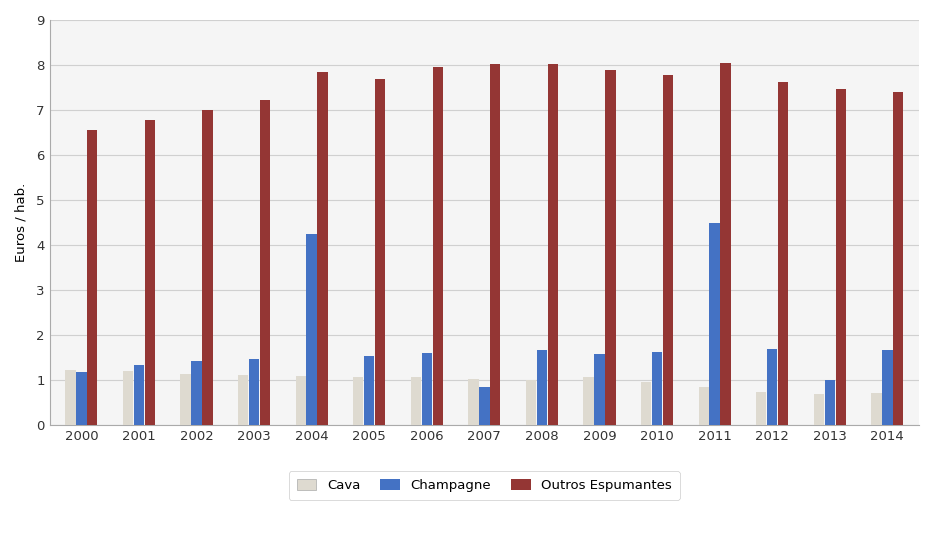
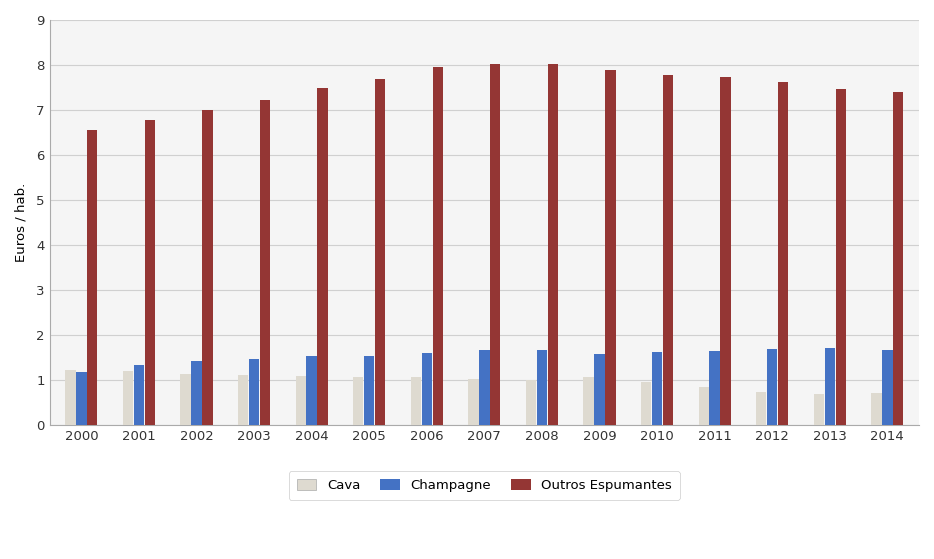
Champagne/2004: 4.25 -> 1.53
Outros Espumantes/2004: 7.85 -> 7.48
Champagne/2007: 0.85 -> 1.67
Champagne/2011: 4.50 -> 1.65
Outros Espumantes/2011: 8.05 -> 7.73
Champagne/2013: 1.00 -> 1.72
